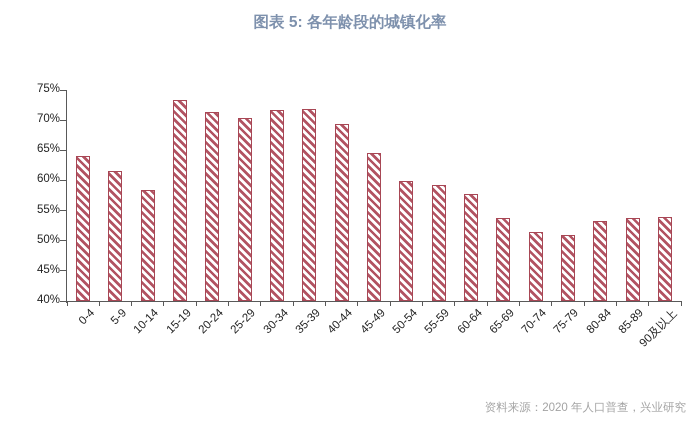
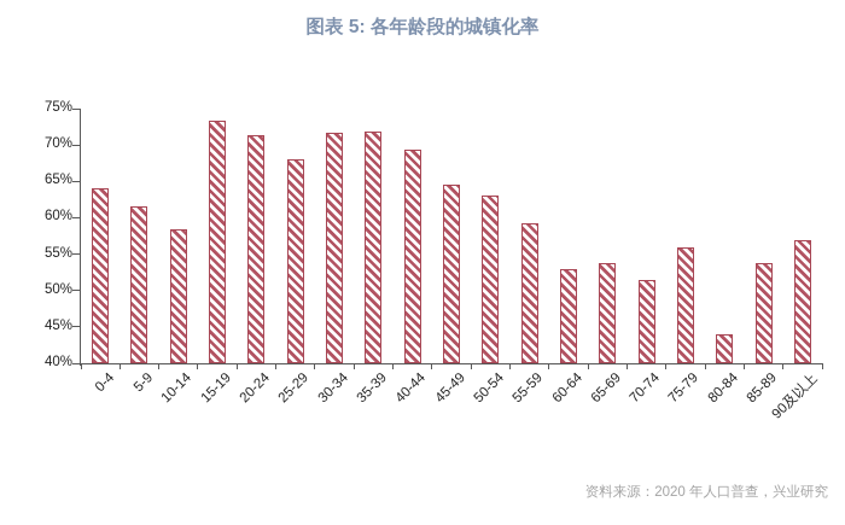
25-29: 70% -> 68%
50-54: 60% -> 63%
60-64: 58% -> 53%
75-79: 51% -> 56%
80-84: 53% -> 44%
90及以上: 54% -> 57%
